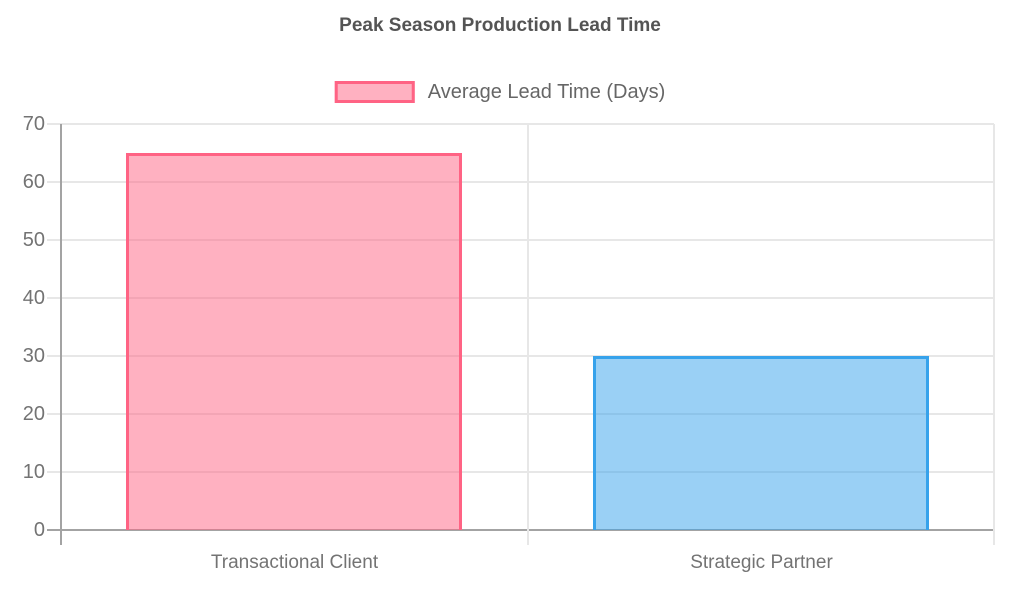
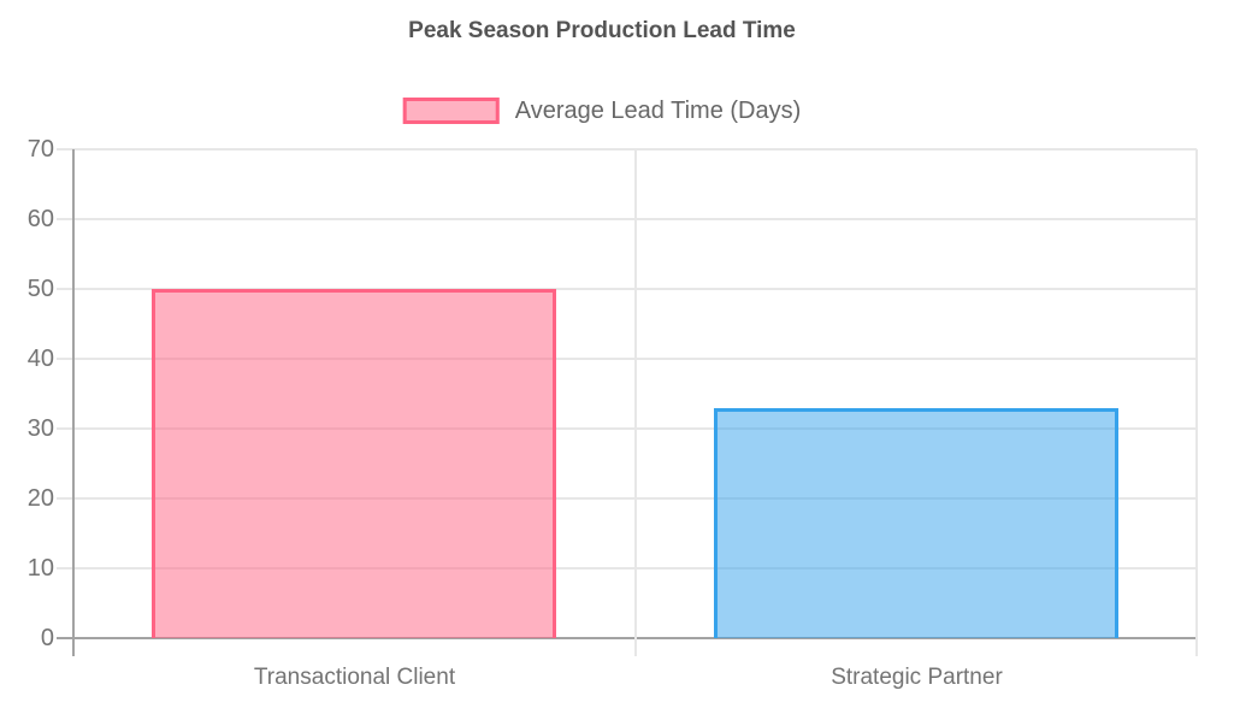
Transactional Client: 65 -> 50
Strategic Partner: 30 -> 33
